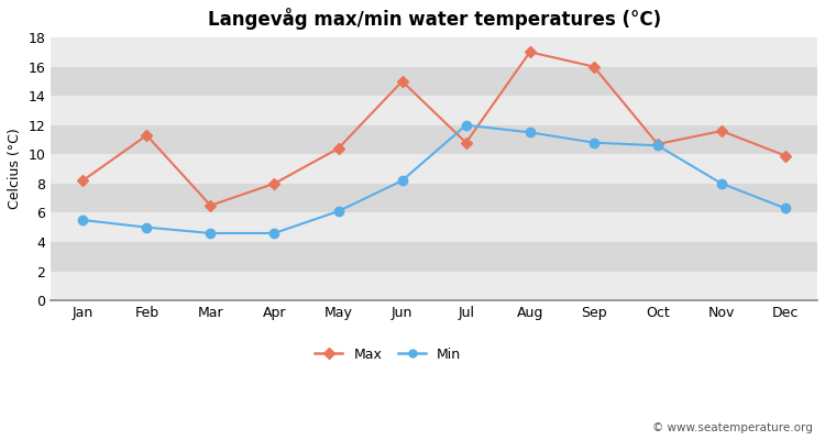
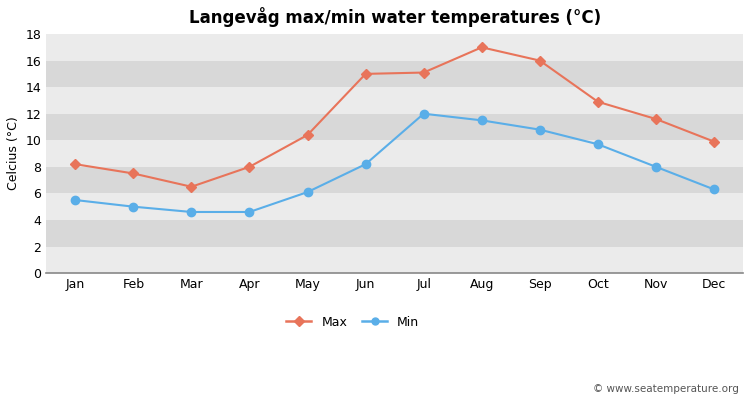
Max/Feb: 11.3 -> 7.5
Max/Jul: 10.8 -> 15.1
Max/Oct: 10.7 -> 12.9
Min/Oct: 10.6 -> 9.7
